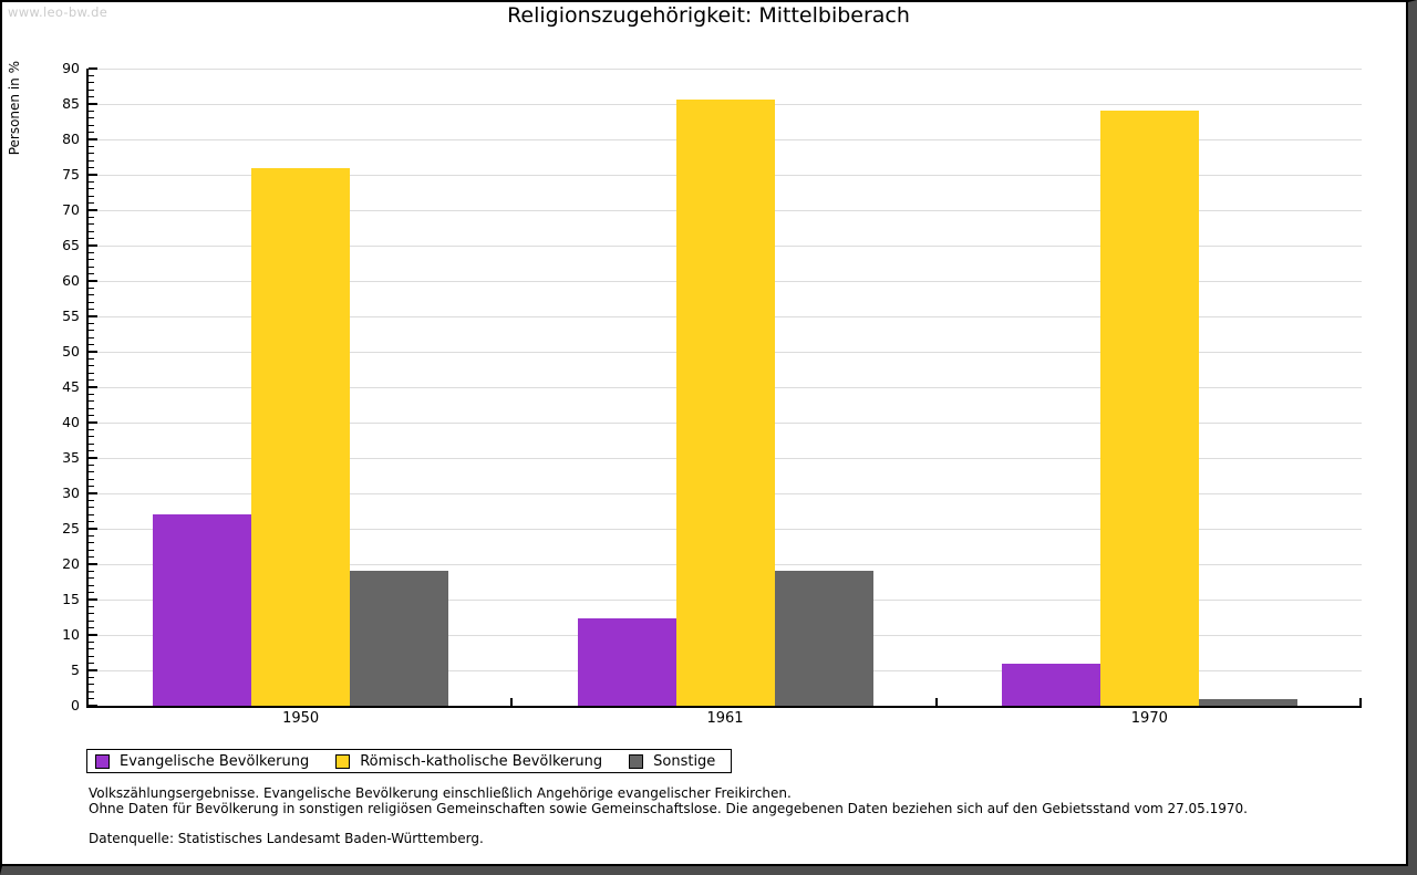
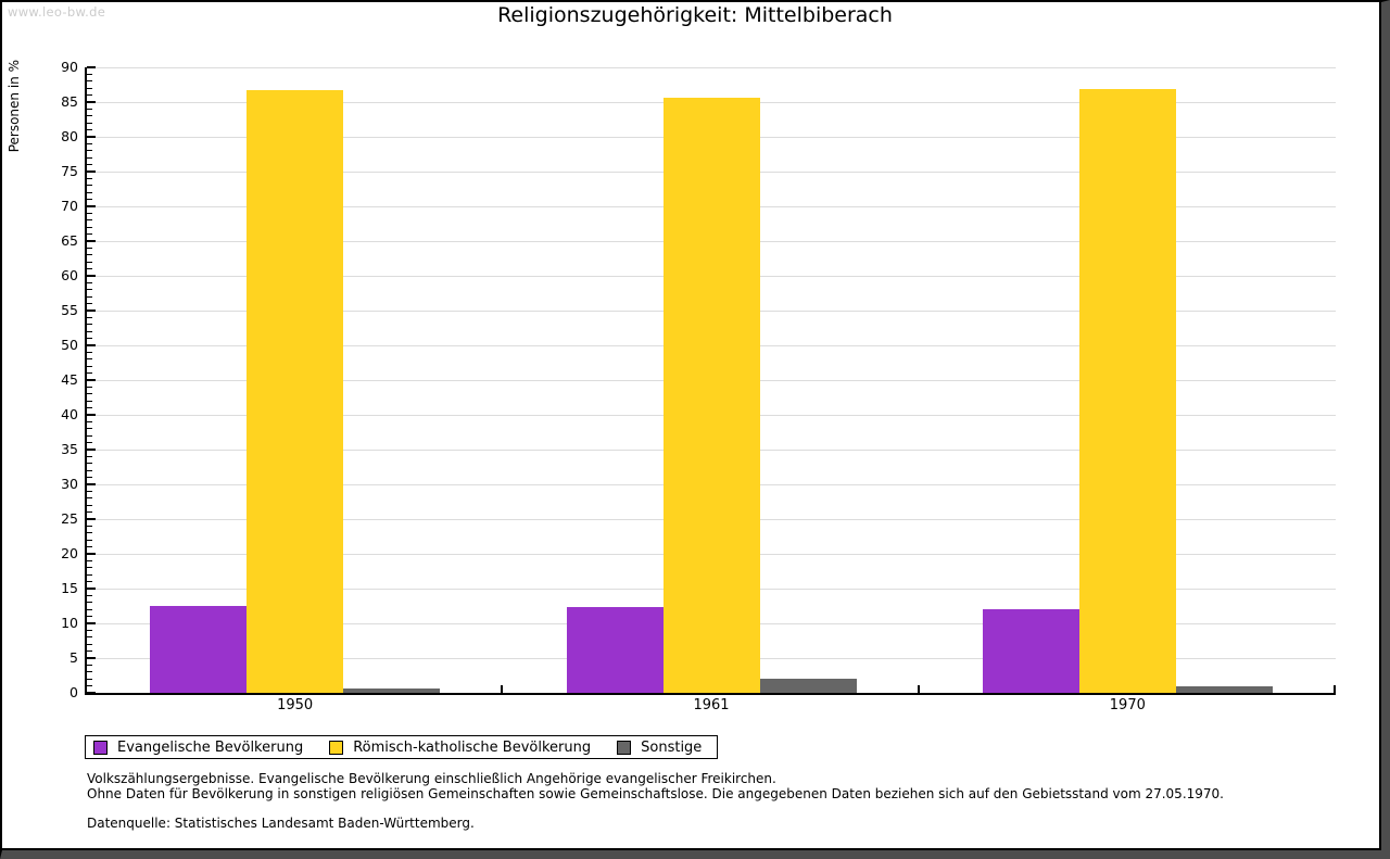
Evangelische Bevölkerung/1950: 27 -> 12
Römisch-katholische Bevölkerung/1950: 76 -> 87
Sonstige/1950: 19 -> 1
Sonstige/1961: 19 -> 2
Evangelische Bevölkerung/1970: 6 -> 12
Römisch-katholische Bevölkerung/1970: 84 -> 87
